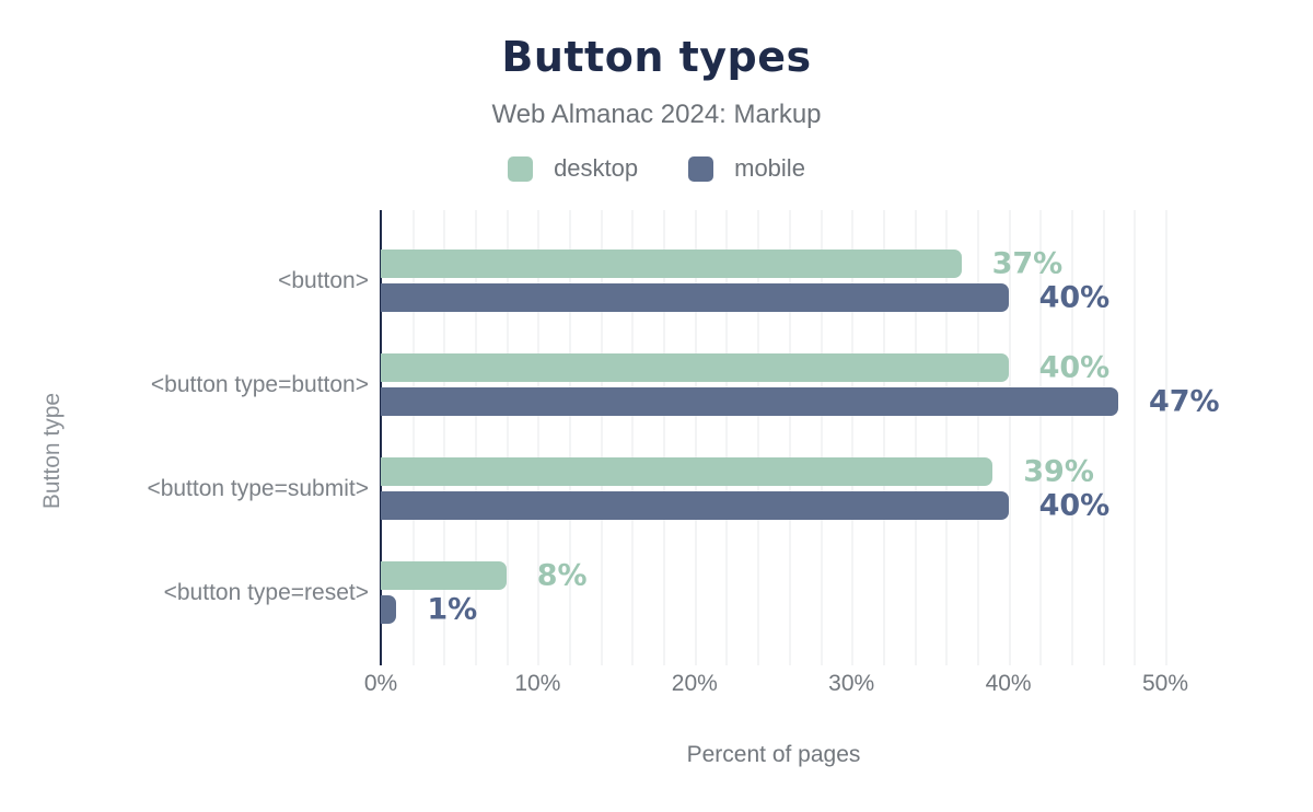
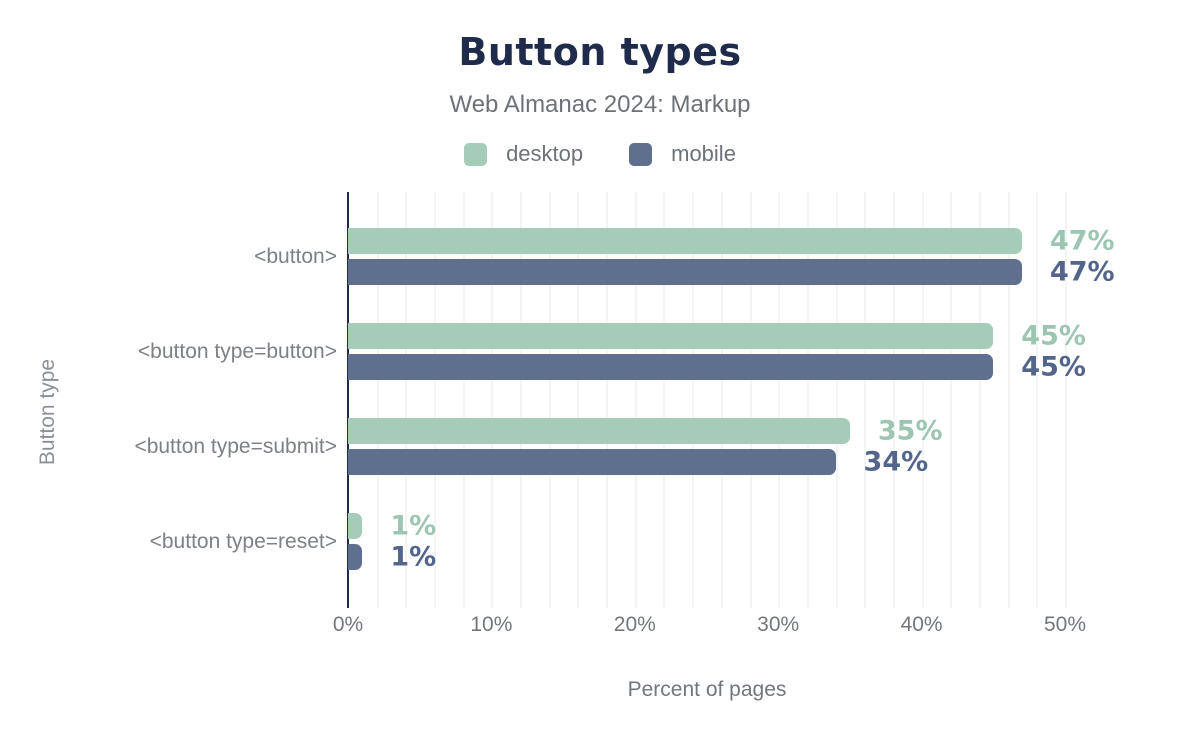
desktop/<button>: 37% -> 47%
mobile/<button>: 40% -> 47%
desktop/<button type=button>: 40% -> 45%
mobile/<button type=button>: 47% -> 45%
desktop/<button type=submit>: 39% -> 35%
mobile/<button type=submit>: 40% -> 34%
desktop/<button type=reset>: 8% -> 1%
